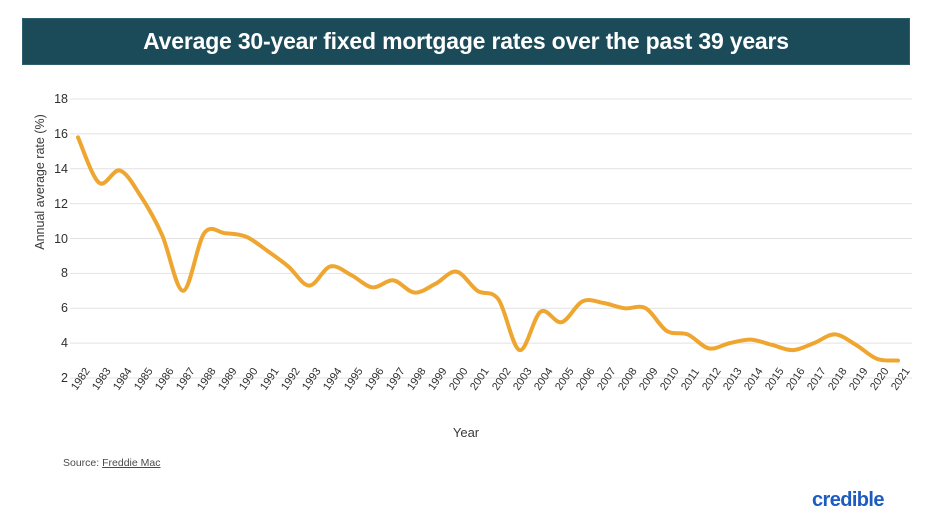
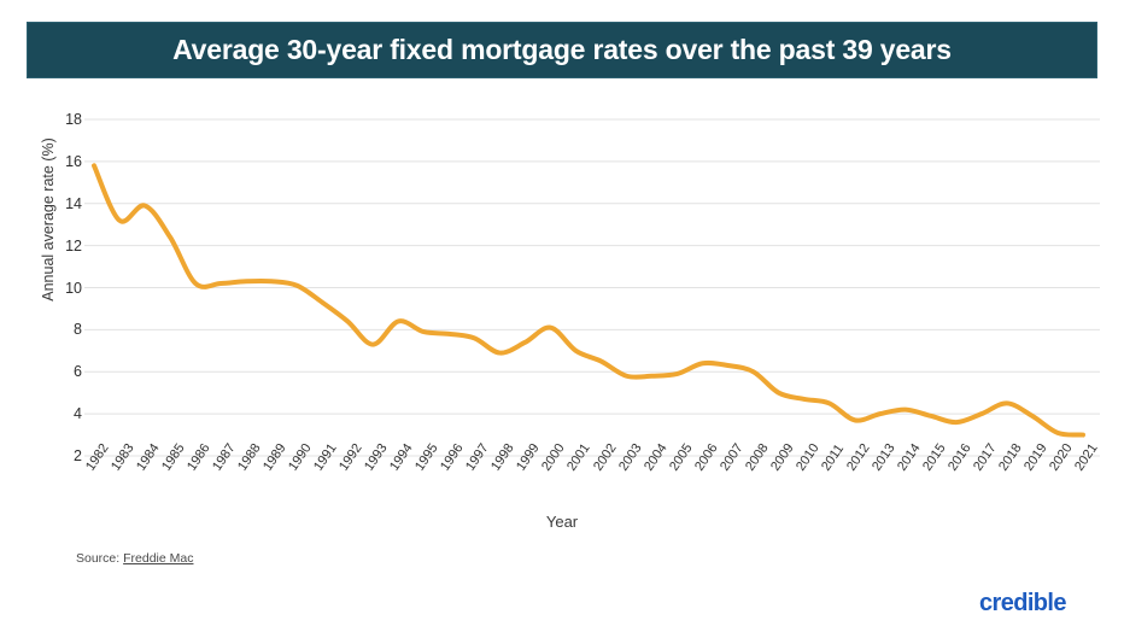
1987: 7.0 -> 10.2
1996: 7.2 -> 7.8
2003: 3.6 -> 5.8
2005: 5.2 -> 5.9
2009: 6.0 -> 5.0
